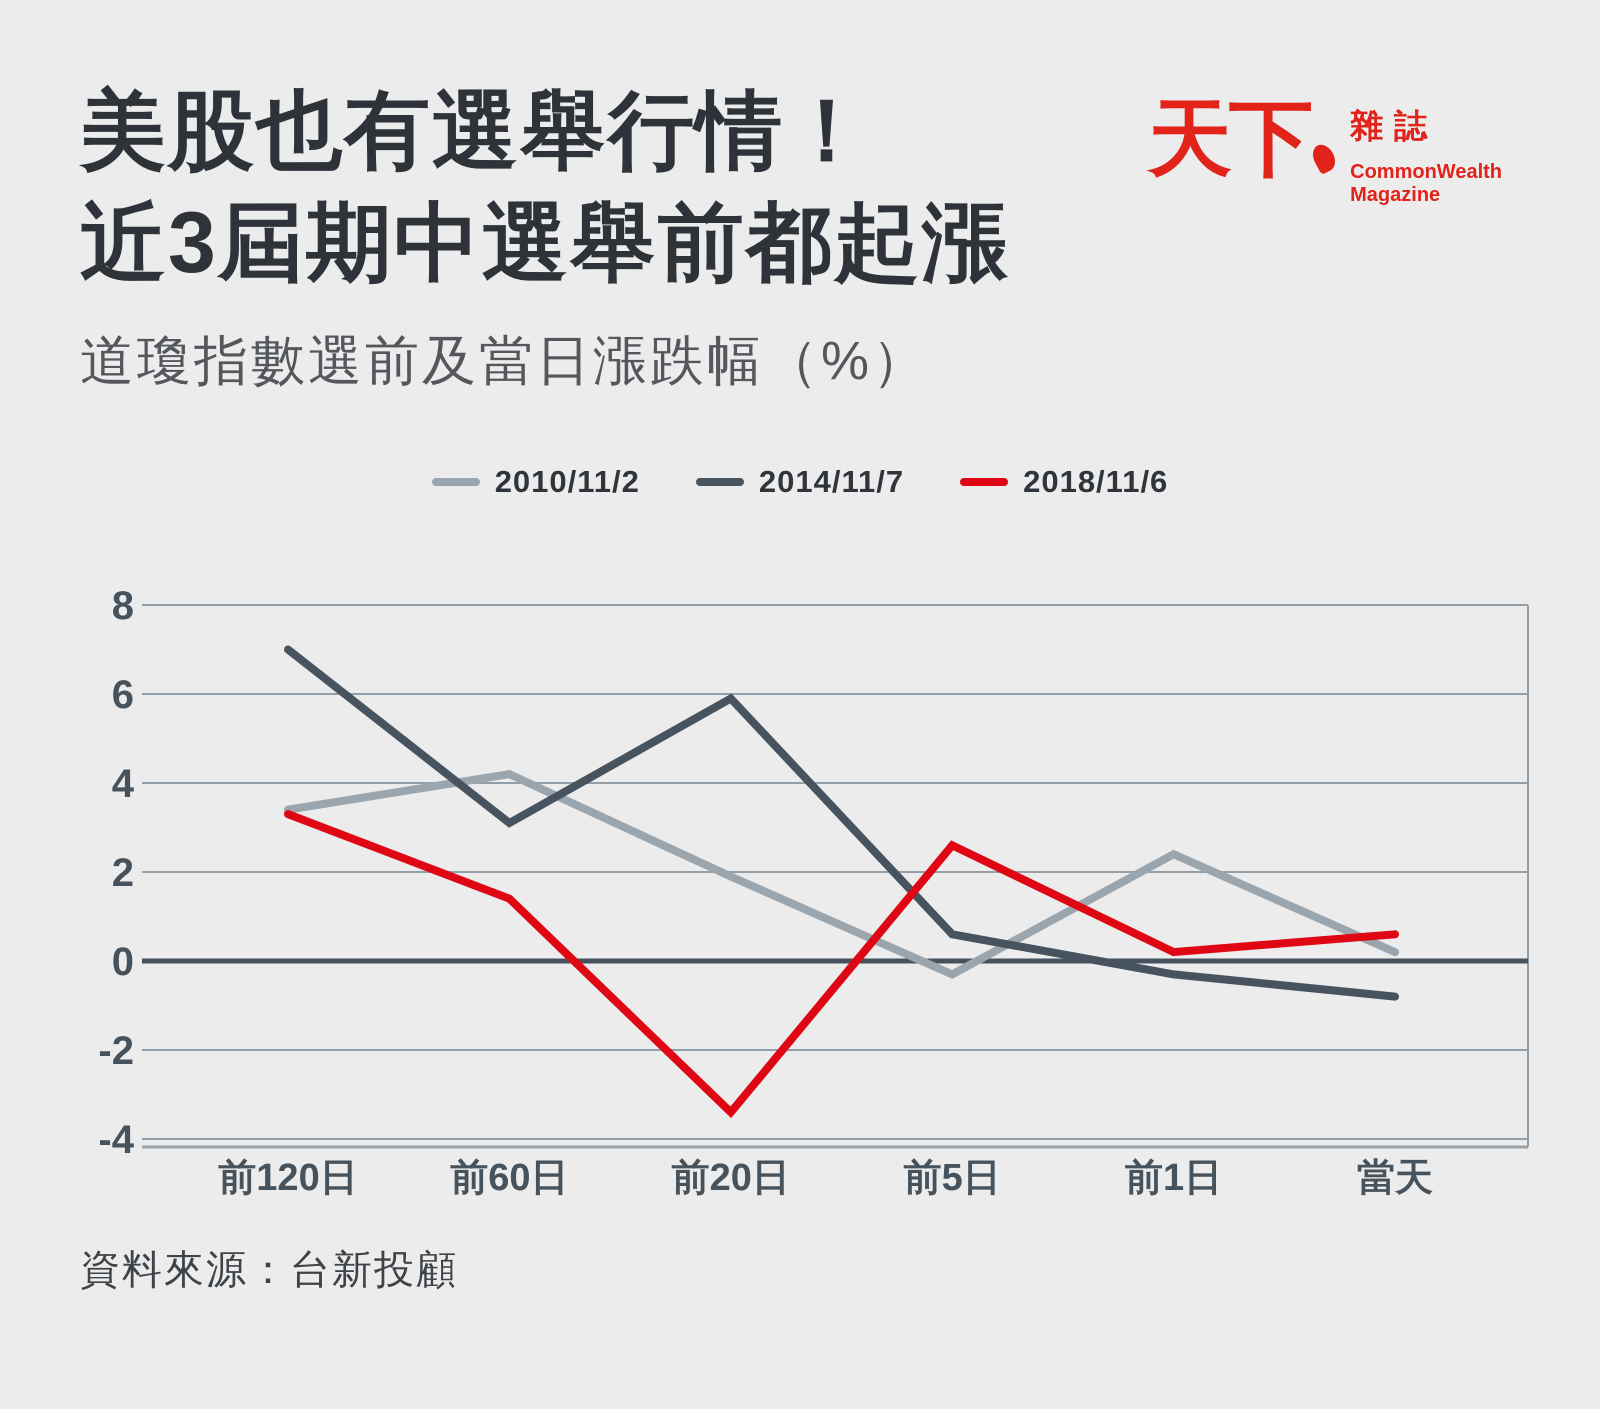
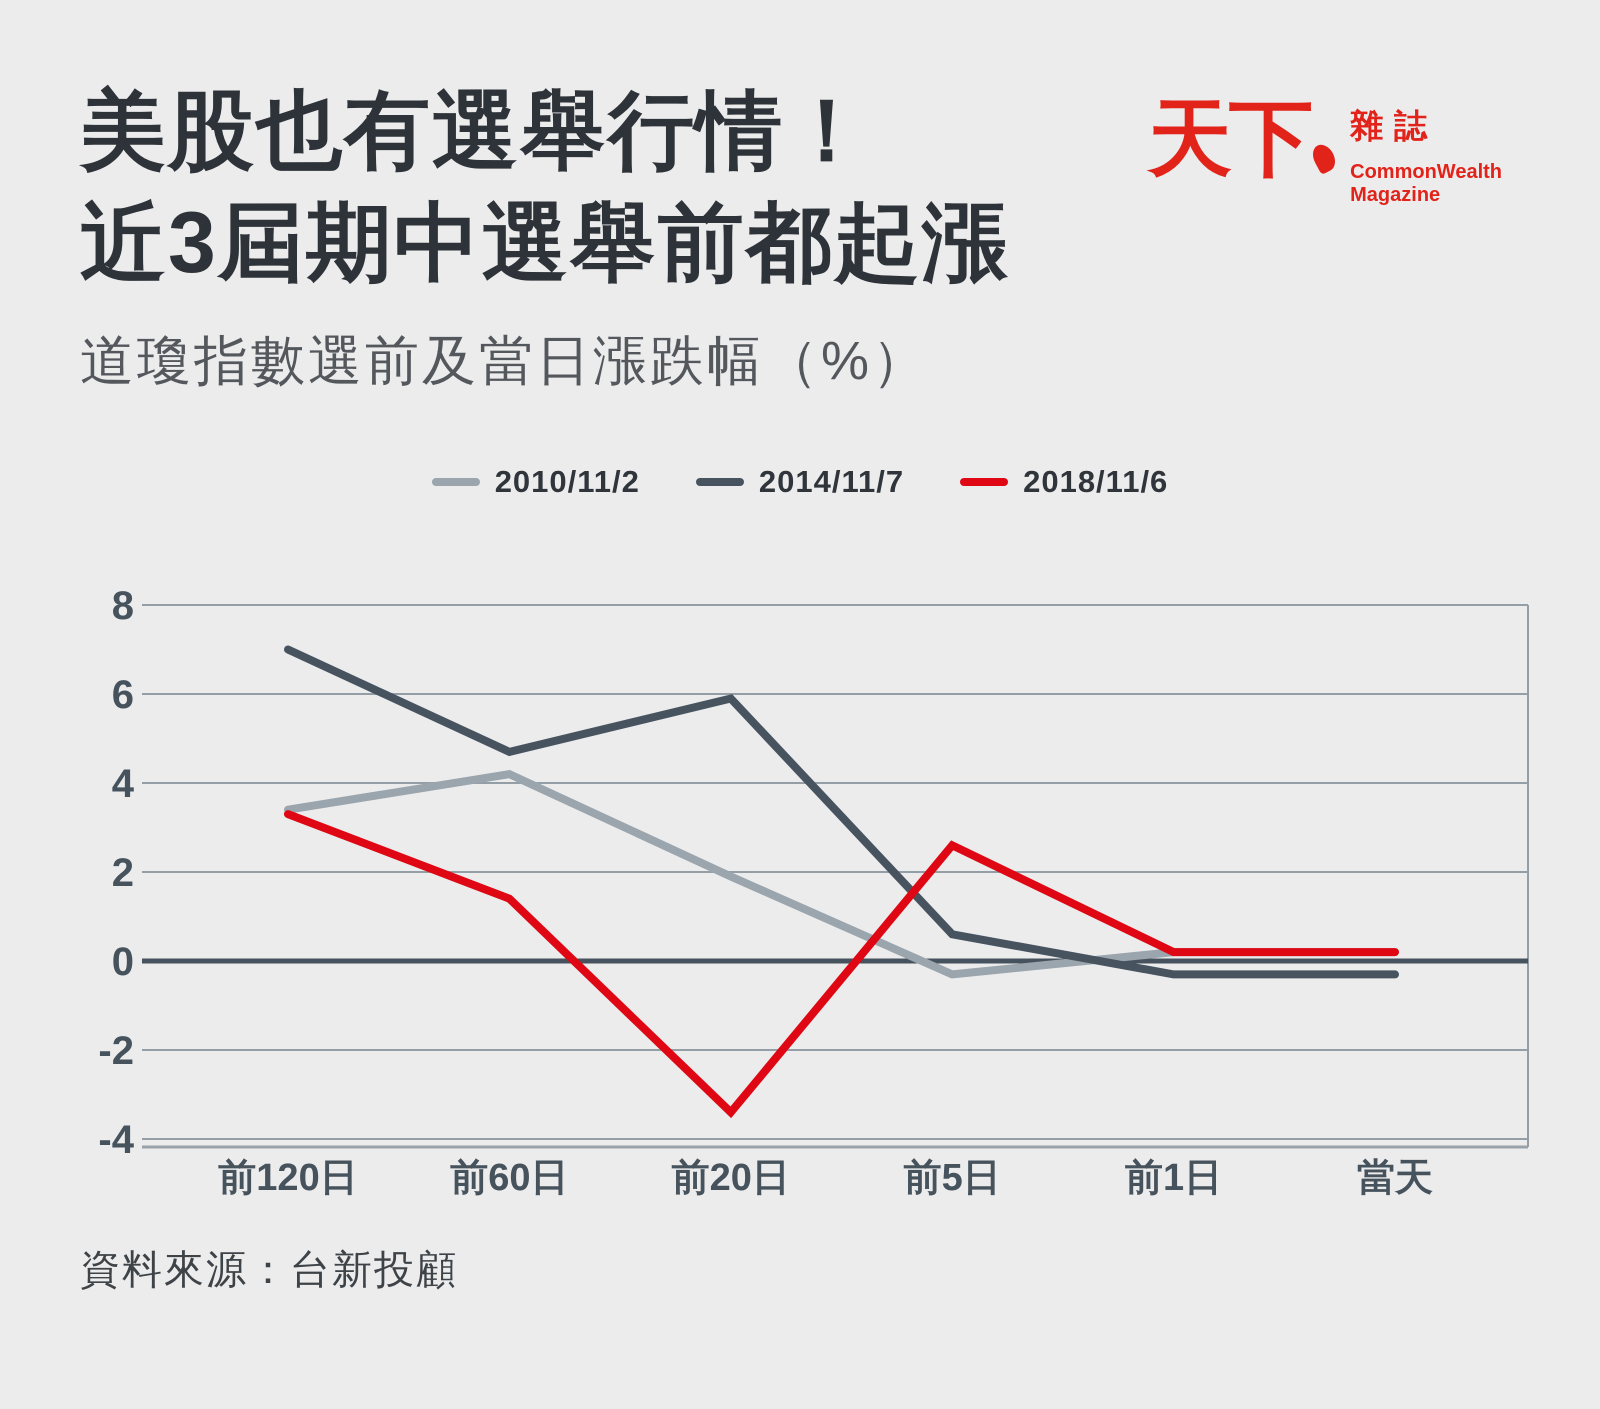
2014/11/7/前60日: 3.1 -> 4.7
2010/11/2/前1日: 2.4 -> 0.2
2014/11/7/當天: -0.8 -> -0.3
2018/11/6/當天: 0.6 -> 0.2
